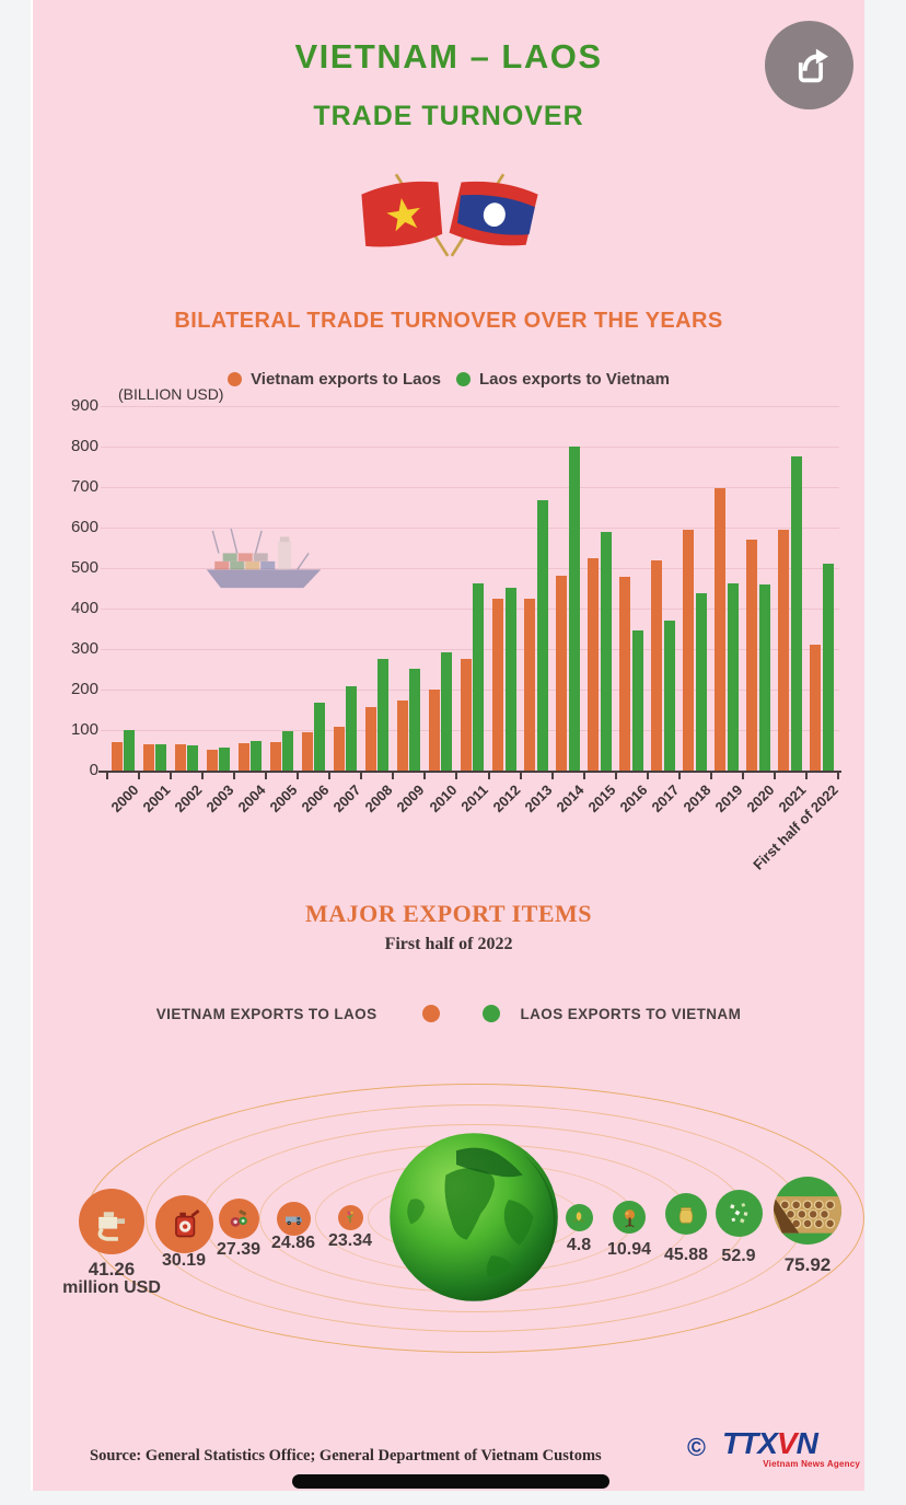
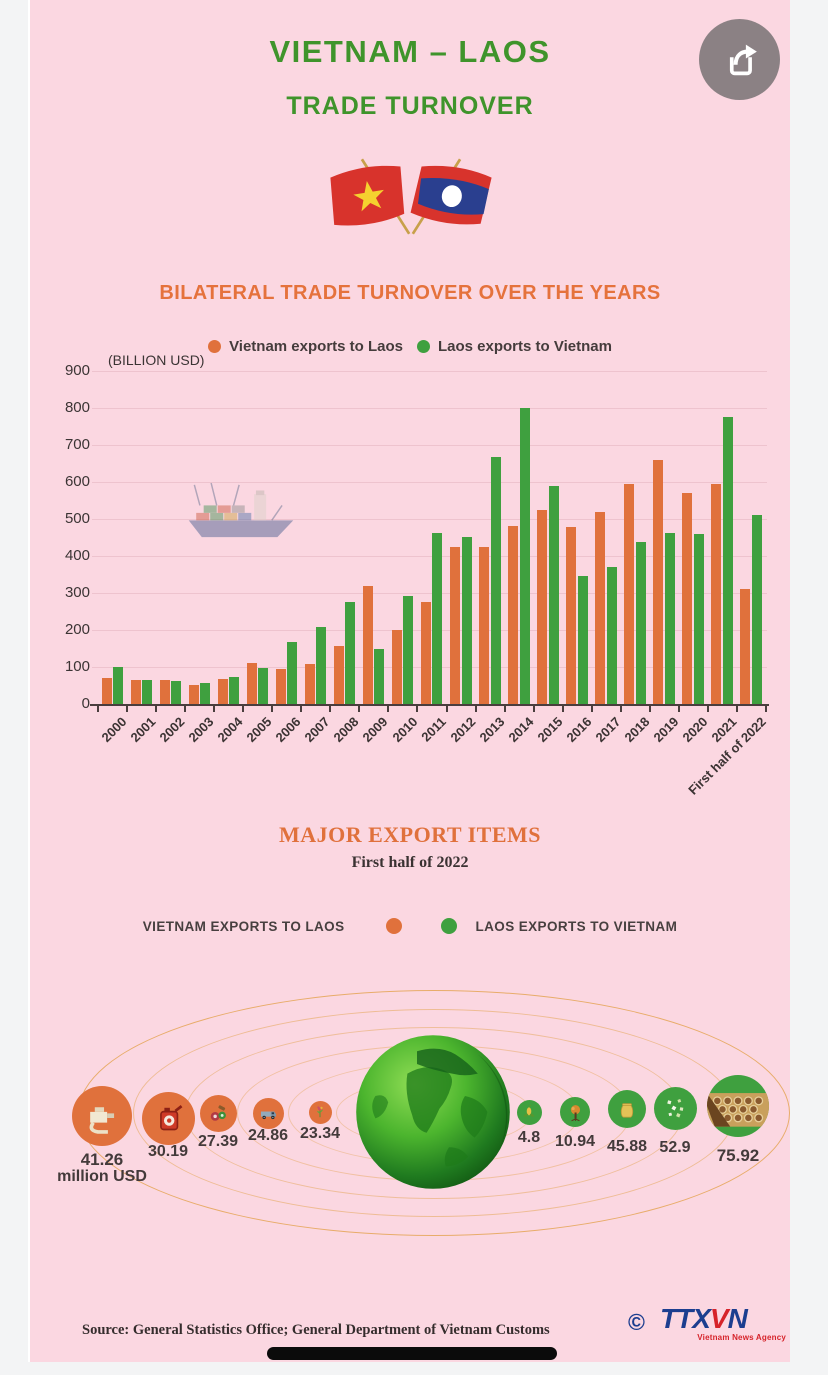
Vietnam exports to Laos/2005: 70 -> 110
Vietnam exports to Laos/2009: 170 -> 320
Laos exports to Vietnam/2009: 250 -> 150
Vietnam exports to Laos/2019: 700 -> 660
